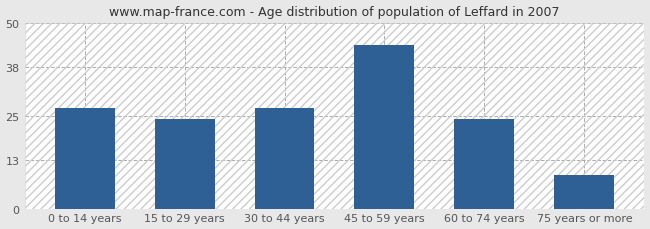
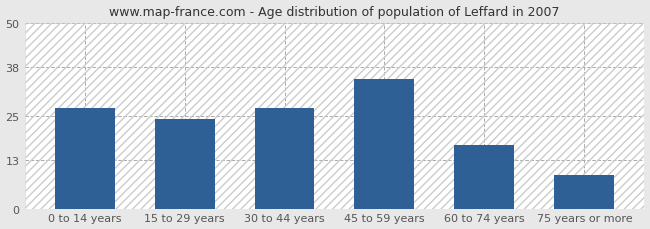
45 to 59 years: 44 -> 35
60 to 74 years: 24 -> 17
